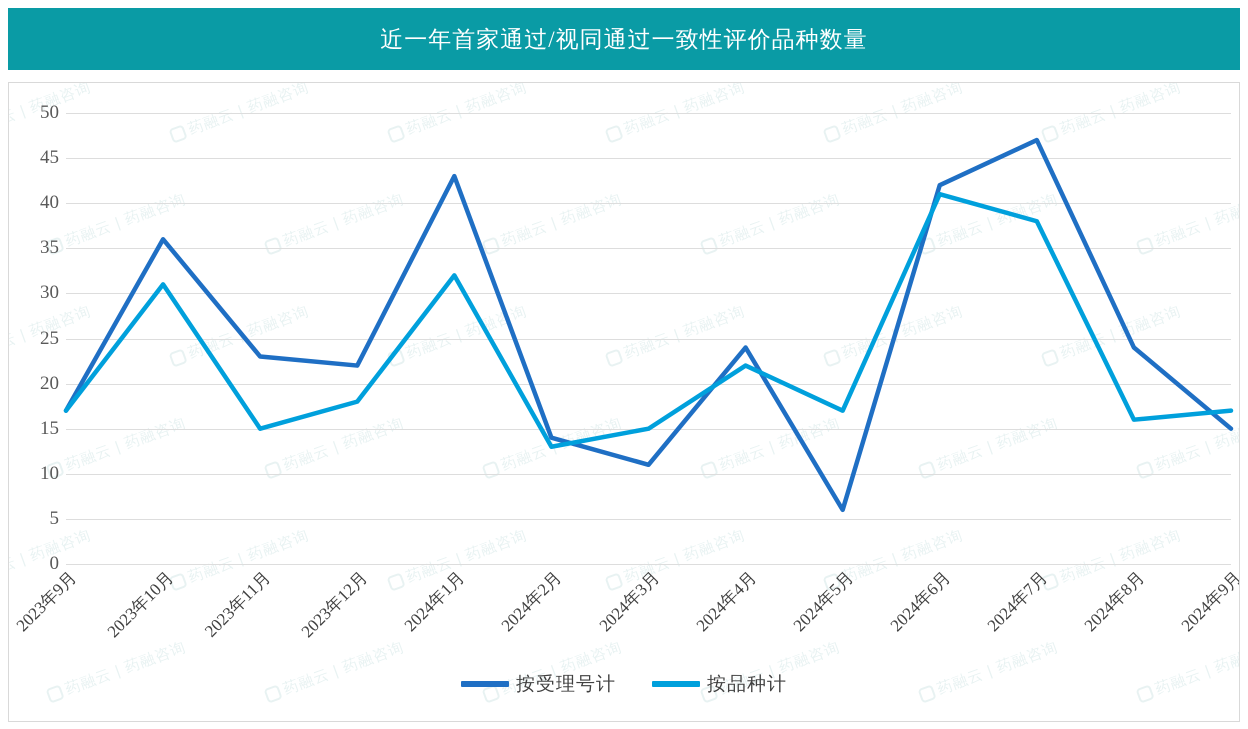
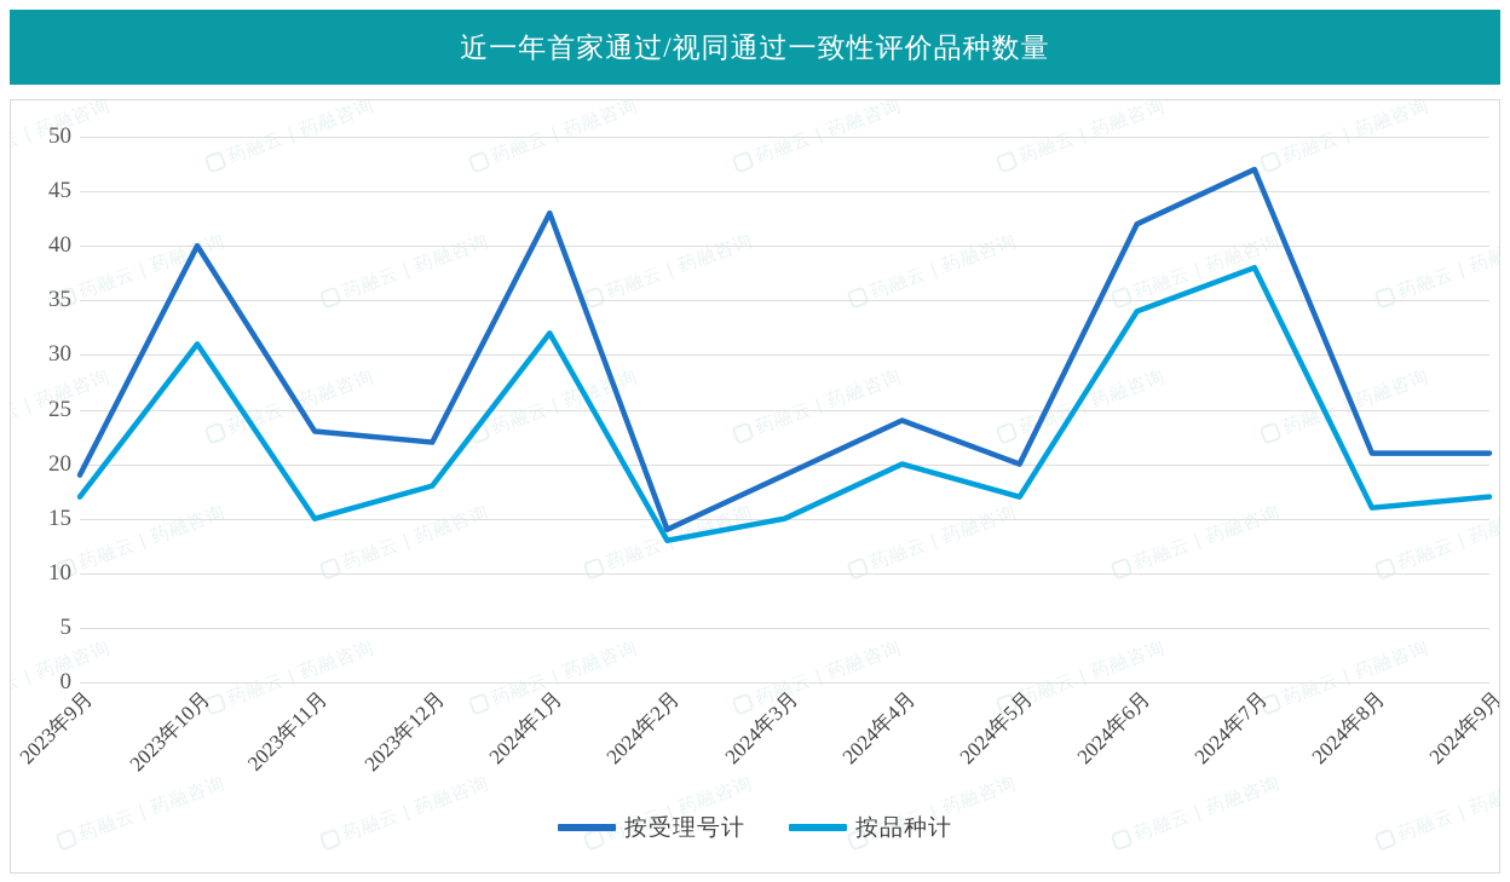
按受理号计/2023年9月: 17 -> 19
按受理号计/2023年10月: 36 -> 40
按受理号计/2024年3月: 11 -> 19
按品种计/2024年4月: 22 -> 20
按受理号计/2024年5月: 6 -> 20
按品种计/2024年6月: 41 -> 34
按受理号计/2024年8月: 24 -> 21
按受理号计/2024年9月: 15 -> 21
